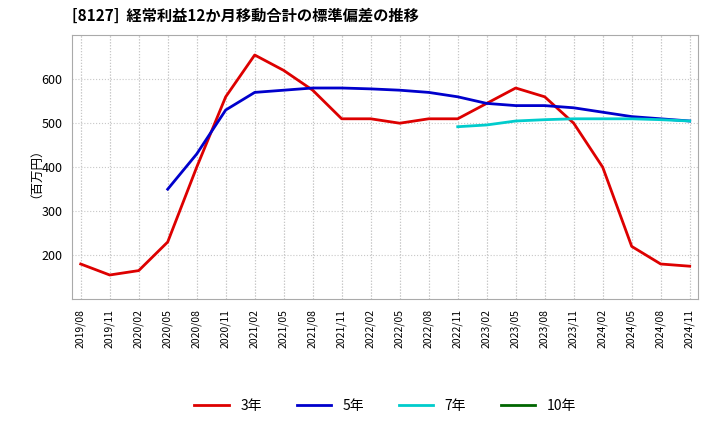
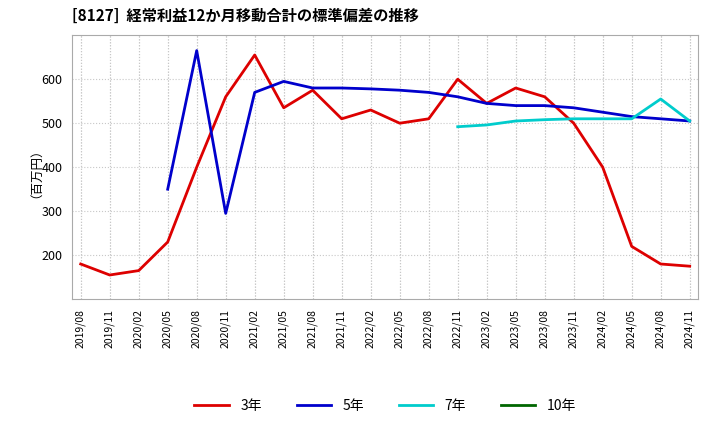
5年/2020/08: 430 -> 665
5年/2020/11: 530 -> 295
3年/2021/05: 620 -> 535
5年/2021/05: 575 -> 595
3年/2022/02: 510 -> 530
3年/2022/11: 510 -> 600
7年/2024/08: 508 -> 555
